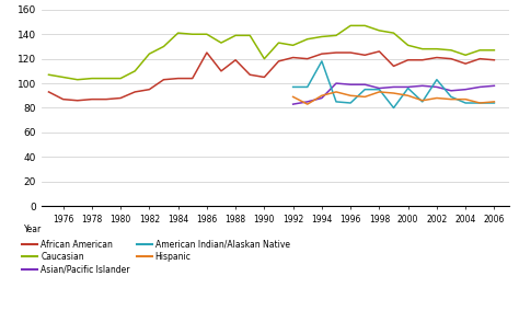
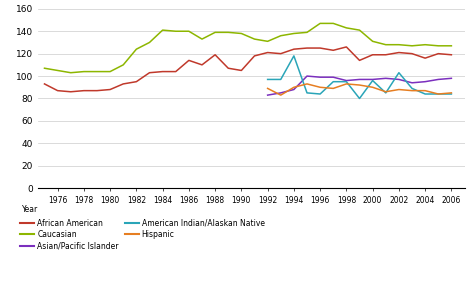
African American/1986: 125 -> 114
Caucasian/1990: 120 -> 138
Caucasian/2004: 123 -> 128
